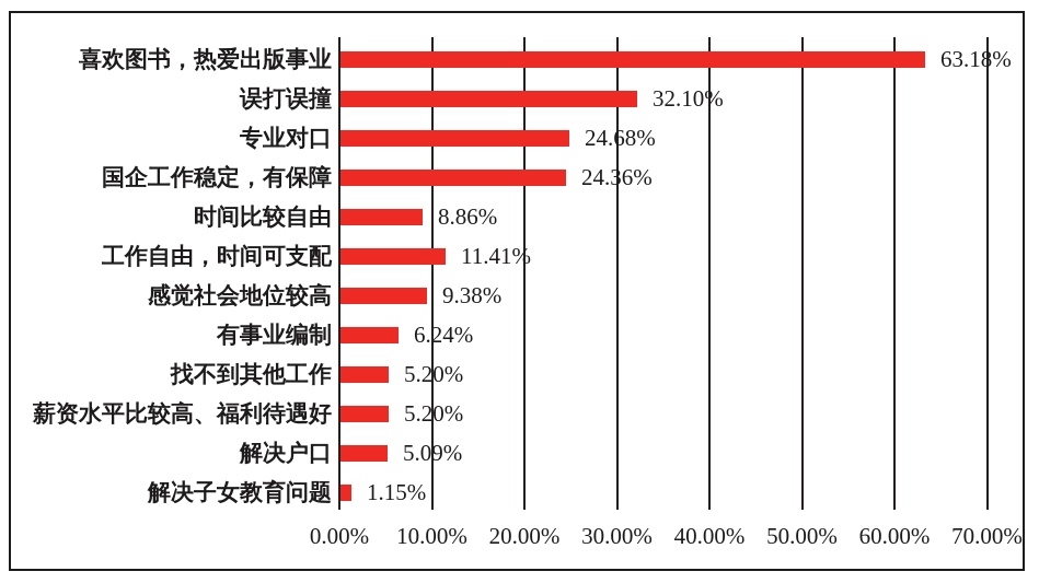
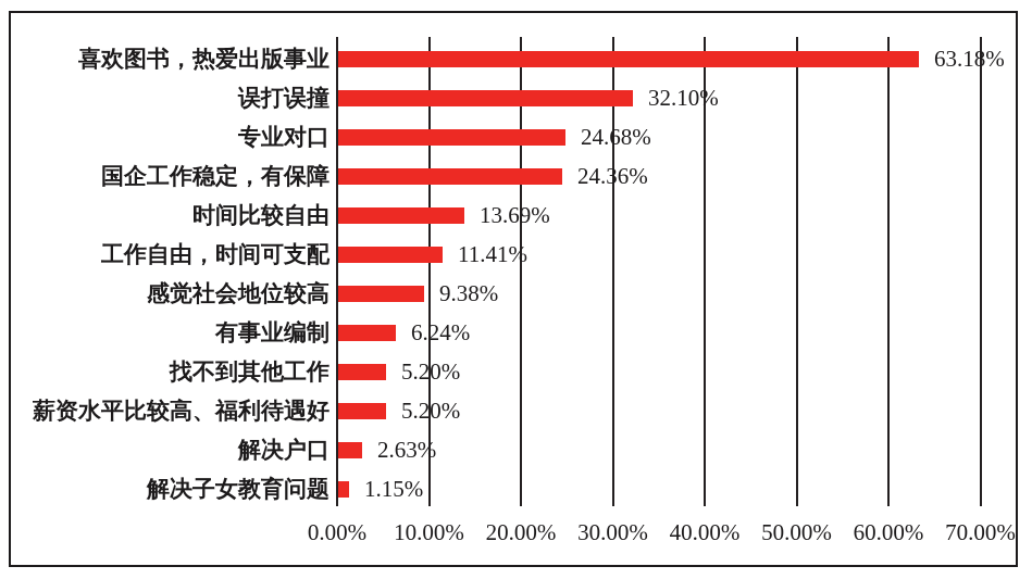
时间比较自由: 8.86% -> 13.69%
解决户口: 5.09% -> 2.63%
